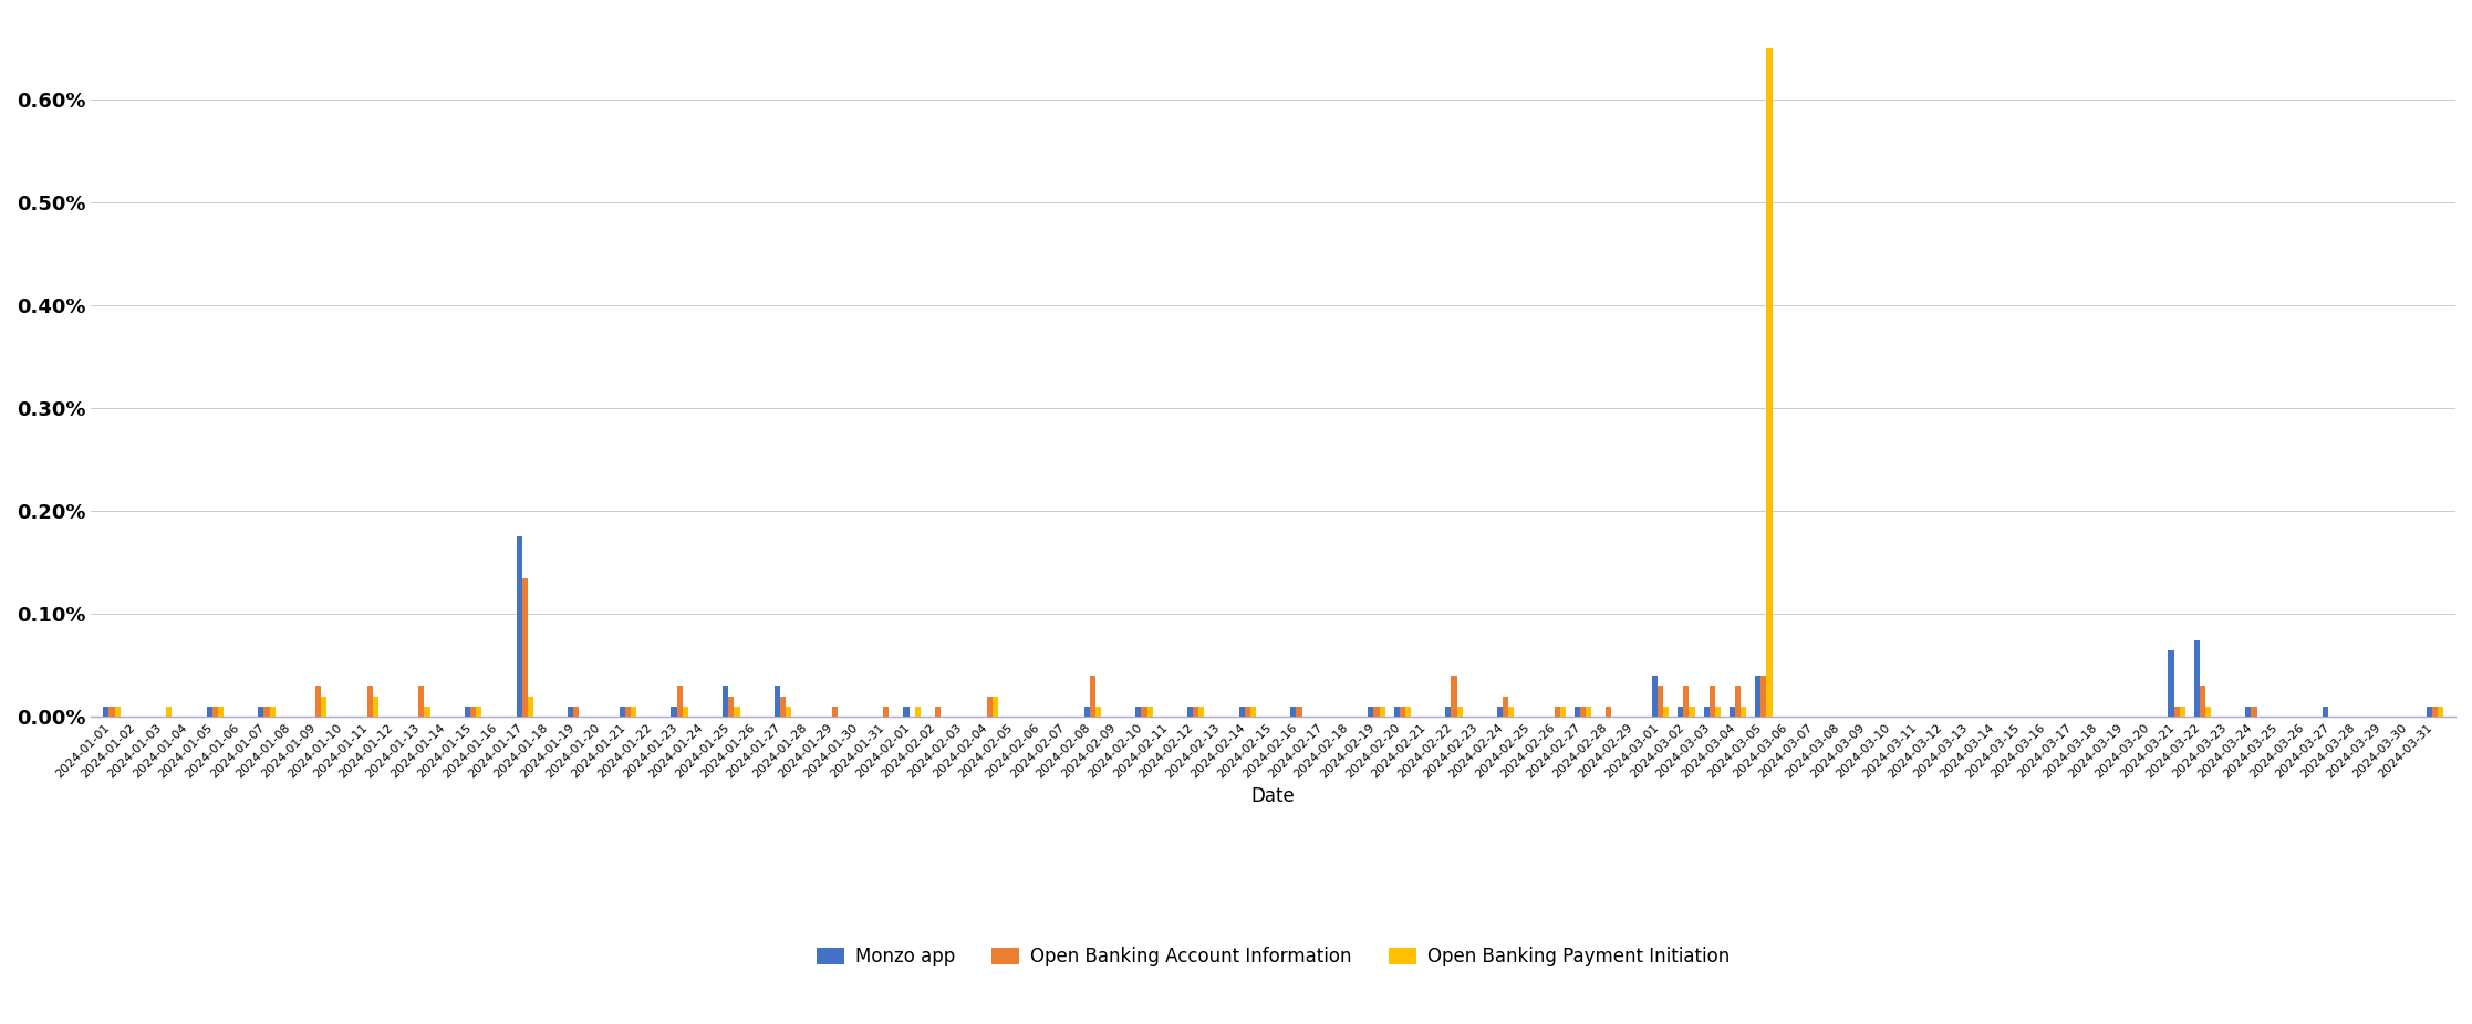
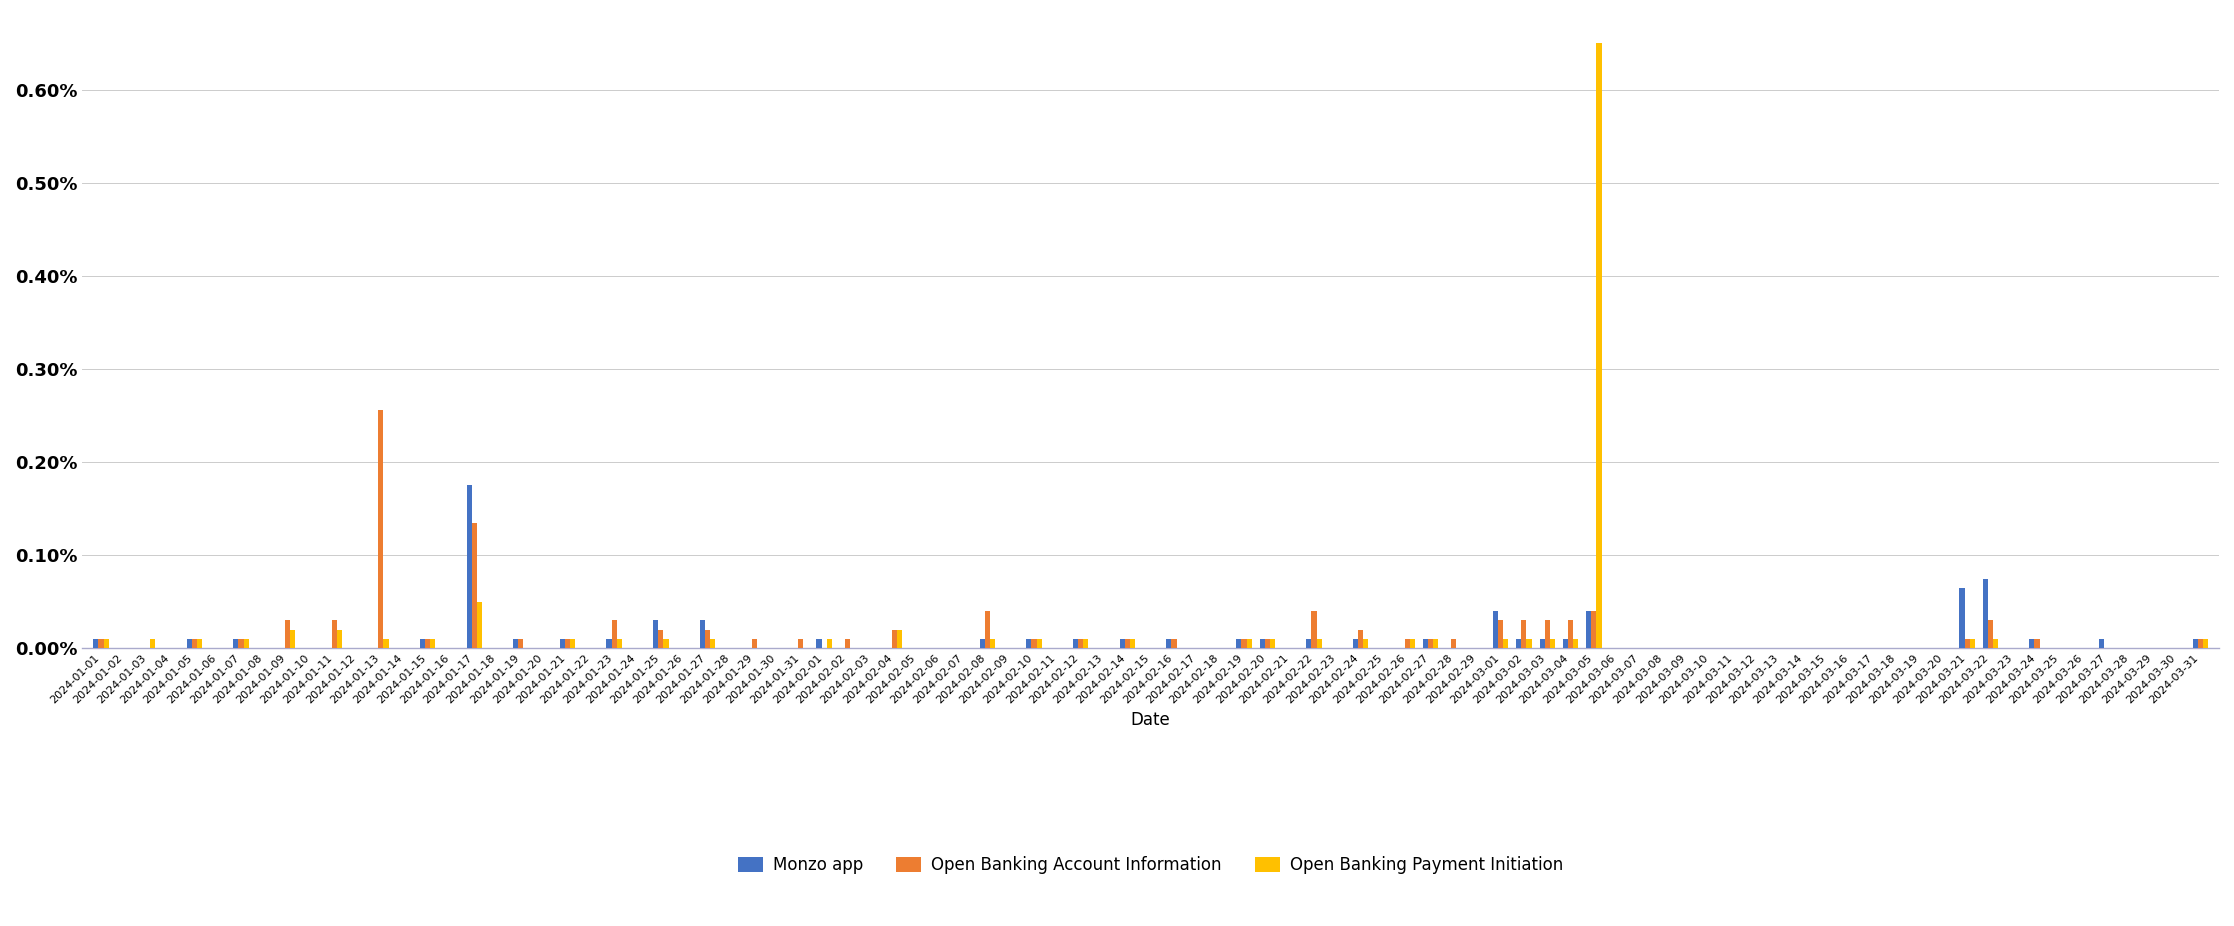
Open Banking Account Information/2024-01-13: 0.030% -> 0.256%
Open Banking Payment Initiation/2024-01-17: 0.02% -> 0.05%
